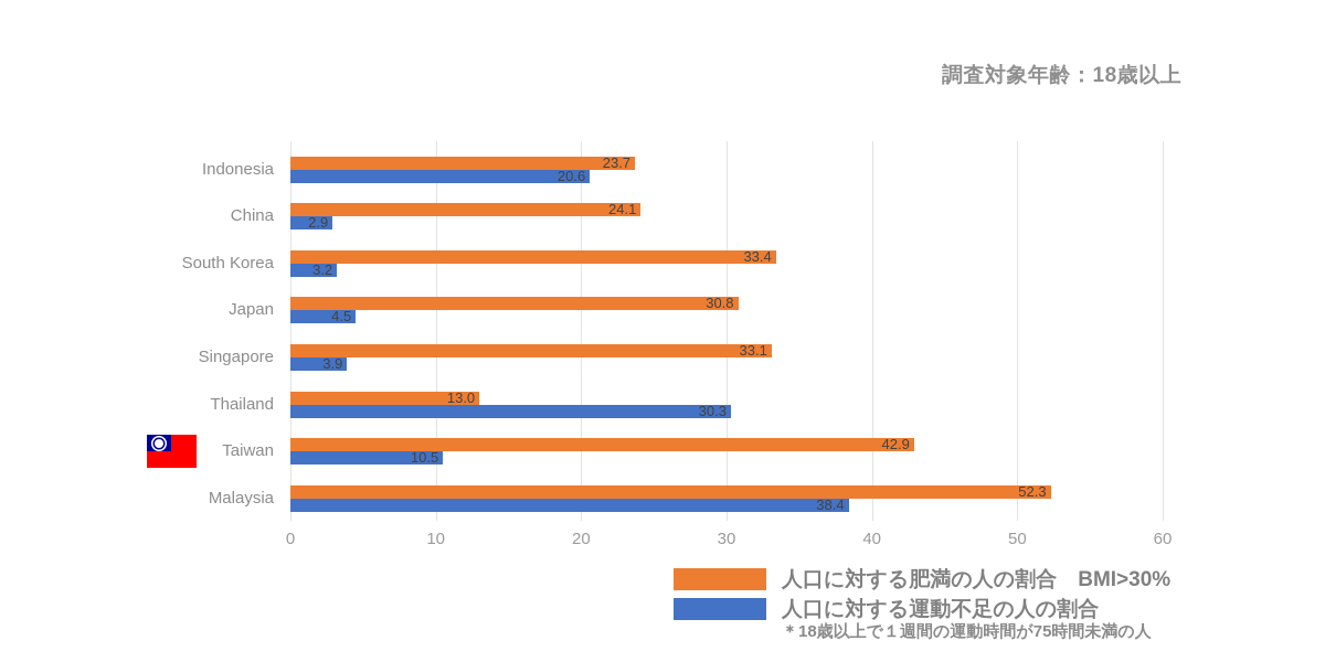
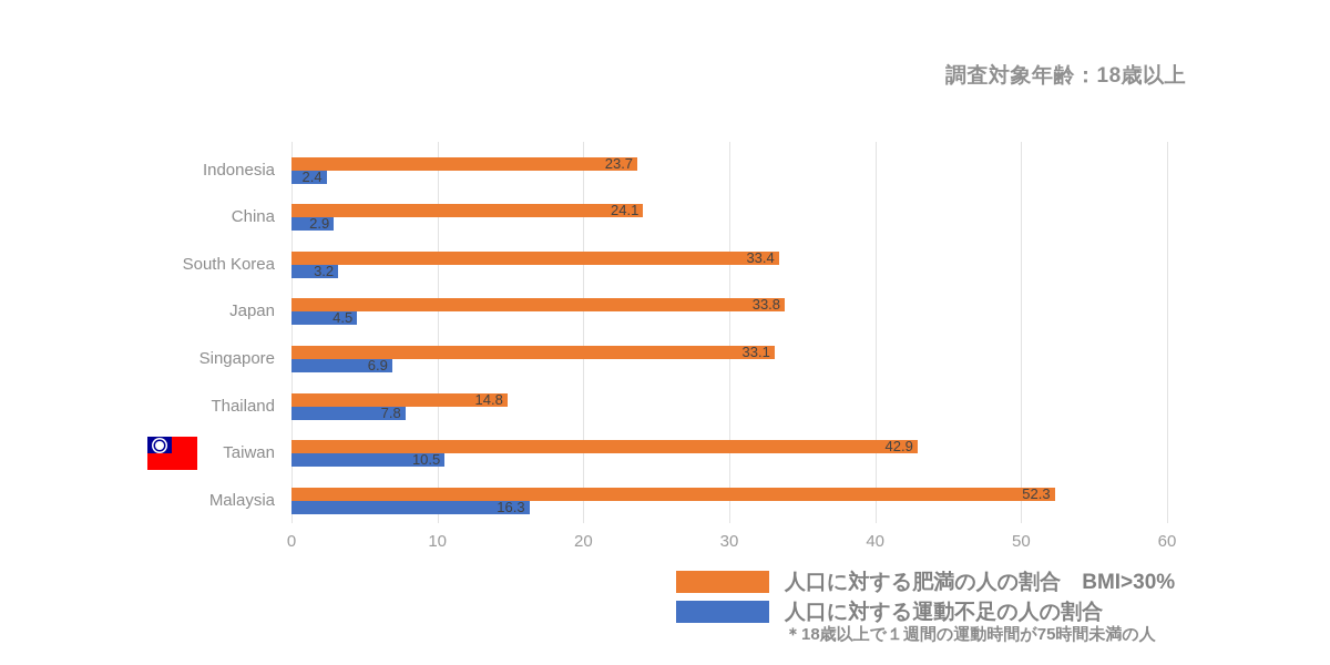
人口に対する運動不足の人の割合/Indonesia: 20.6 -> 2.4
人口に対する肥満の人の割合 BMI>30%/Japan: 30.8 -> 33.8
人口に対する運動不足の人の割合/Singapore: 3.9 -> 6.9
人口に対する肥満の人の割合 BMI>30%/Thailand: 13.0 -> 14.8
人口に対する運動不足の人の割合/Thailand: 30.3 -> 7.8
人口に対する運動不足の人の割合/Malaysia: 38.4 -> 16.3
